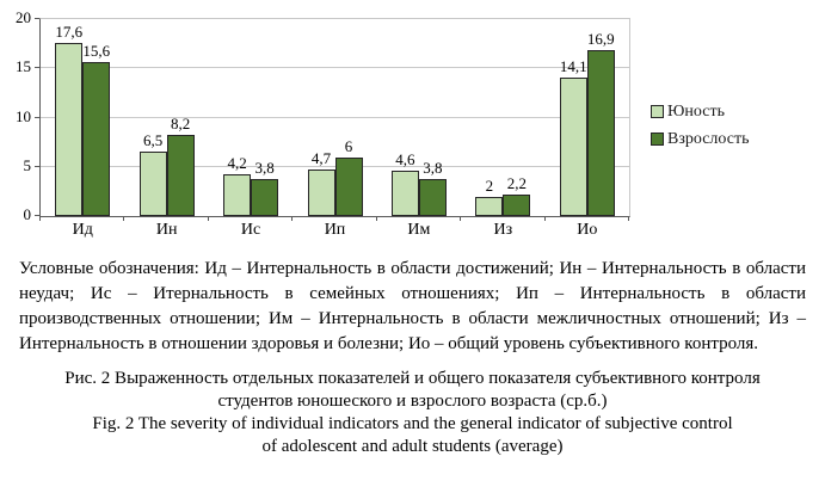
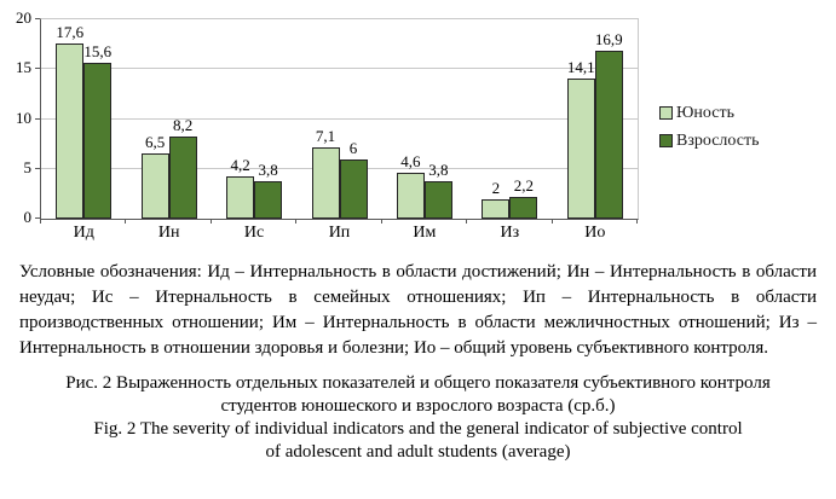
Юность/Ип: 4,7 -> 7,1
